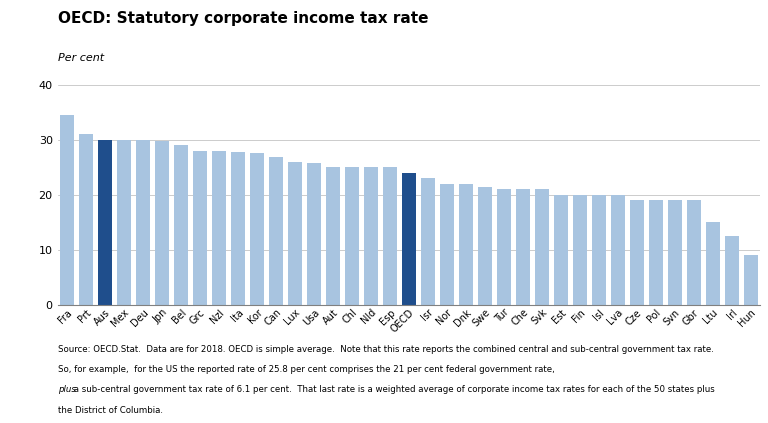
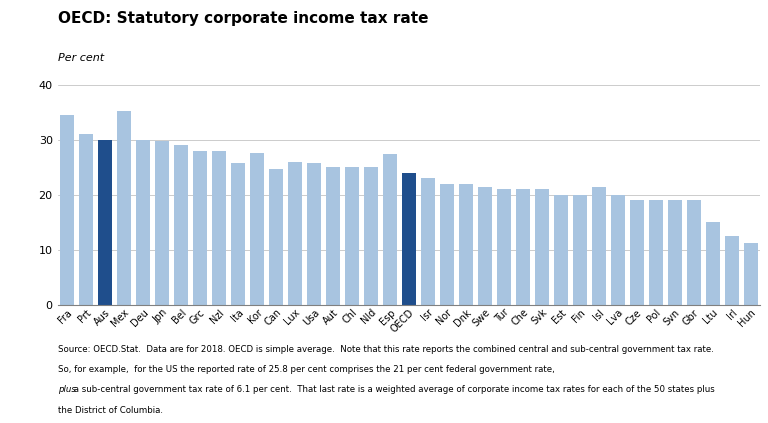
Mex: 30.0 -> 35.2
Ita: 27.8 -> 25.8
Can: 26.8 -> 24.6
Esp: 25.0 -> 27.4
Isl: 20.0 -> 21.4
Hun: 9.0 -> 11.2
